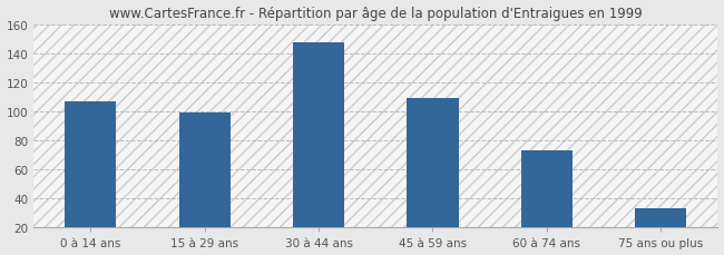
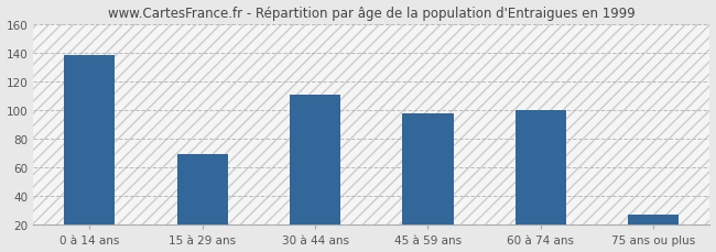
0 à 14 ans: 107 -> 138
15 à 29 ans: 99 -> 69
30 à 44 ans: 147 -> 111
45 à 59 ans: 109 -> 98
60 à 74 ans: 73 -> 100
75 ans ou plus: 33 -> 27
